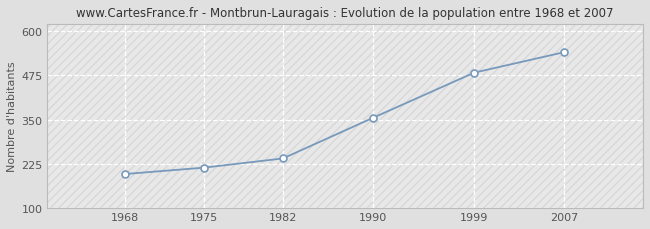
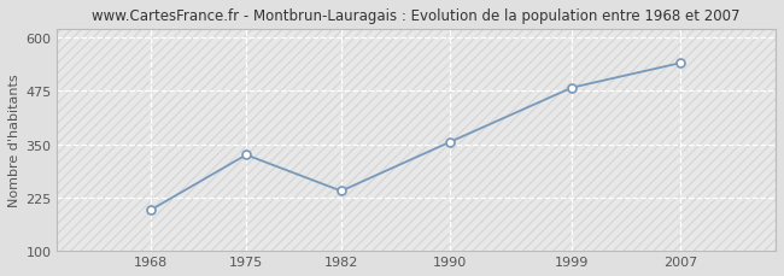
1975: 214 -> 325
